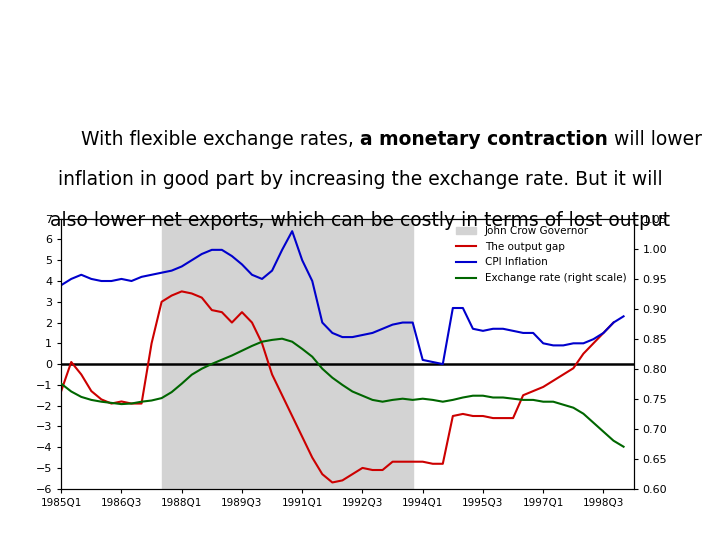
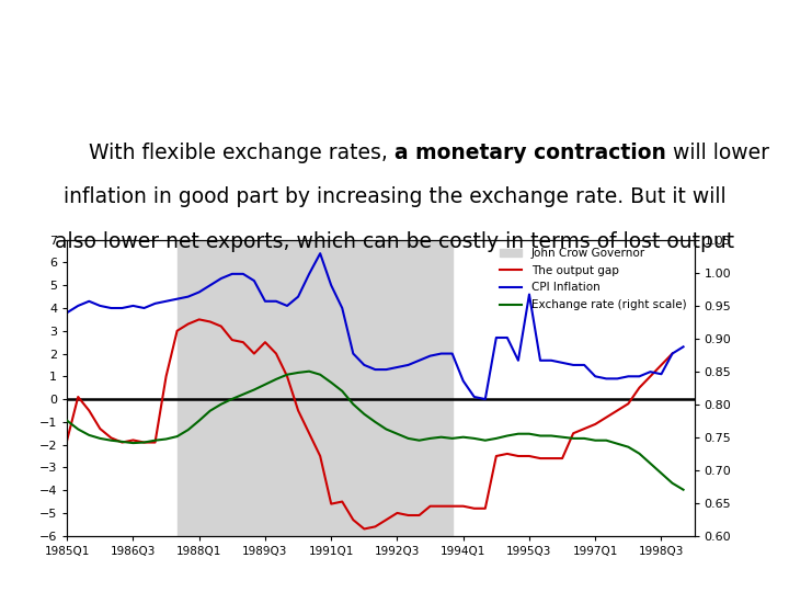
The output gap/1985Q1: -1.3 -> -1.8
CPI Inflation/1989Q3: 4.8 -> 4.3
The output gap/1991Q1: -3.5 -> -4.6
CPI Inflation/1994Q1: 0.2 -> 0.8
CPI Inflation/1995Q3: 1.6 -> 4.6
CPI Inflation/1998Q3: 1.5 -> 1.1
